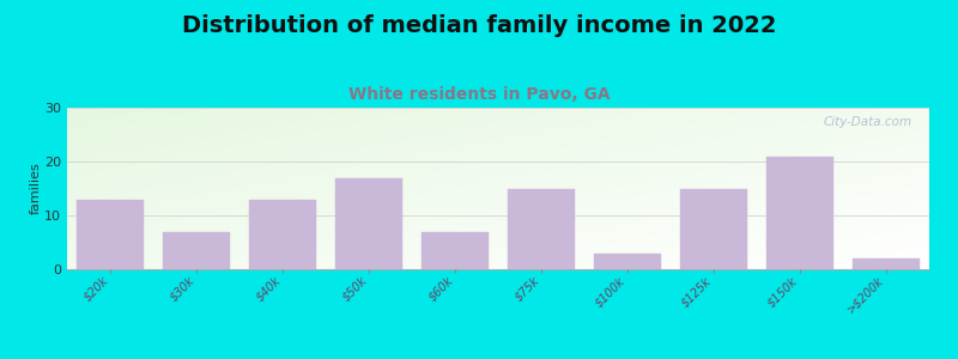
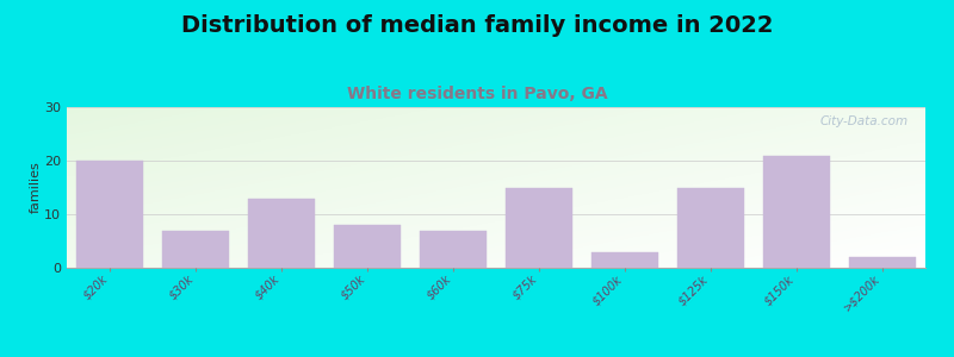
$20k: 13 -> 20
$50k: 17 -> 8
